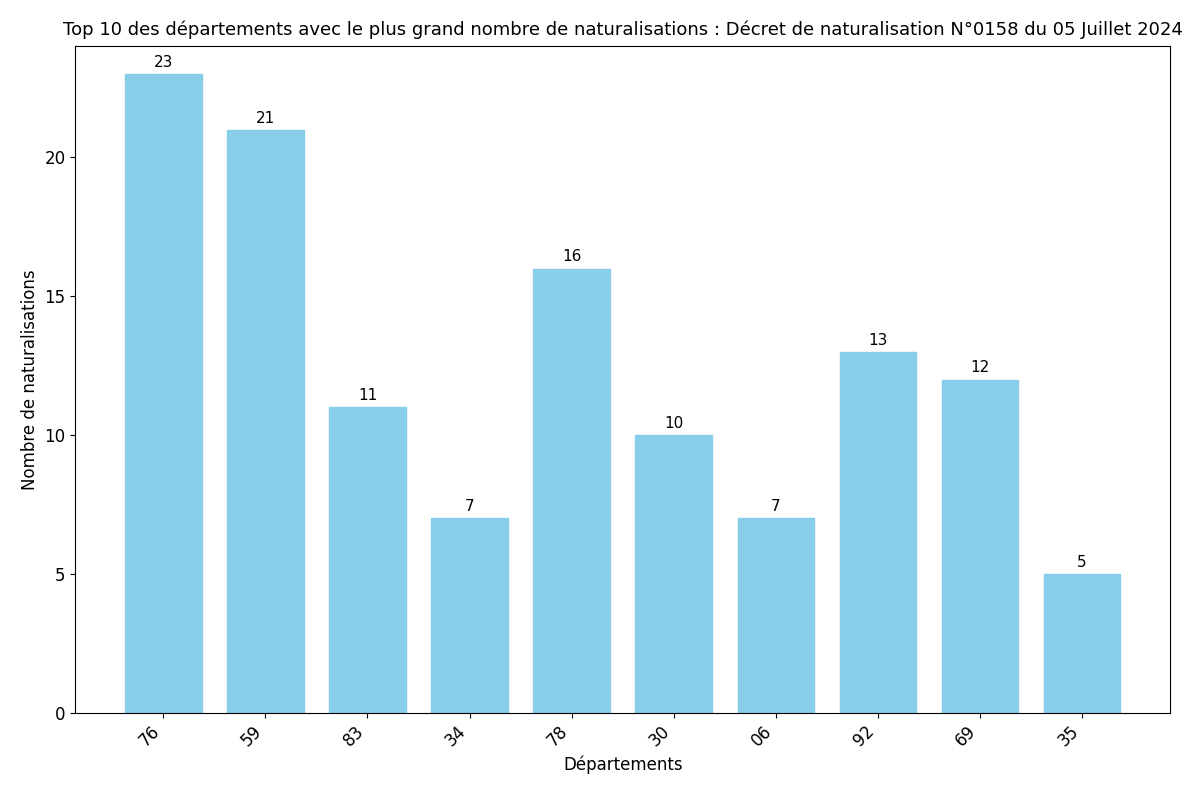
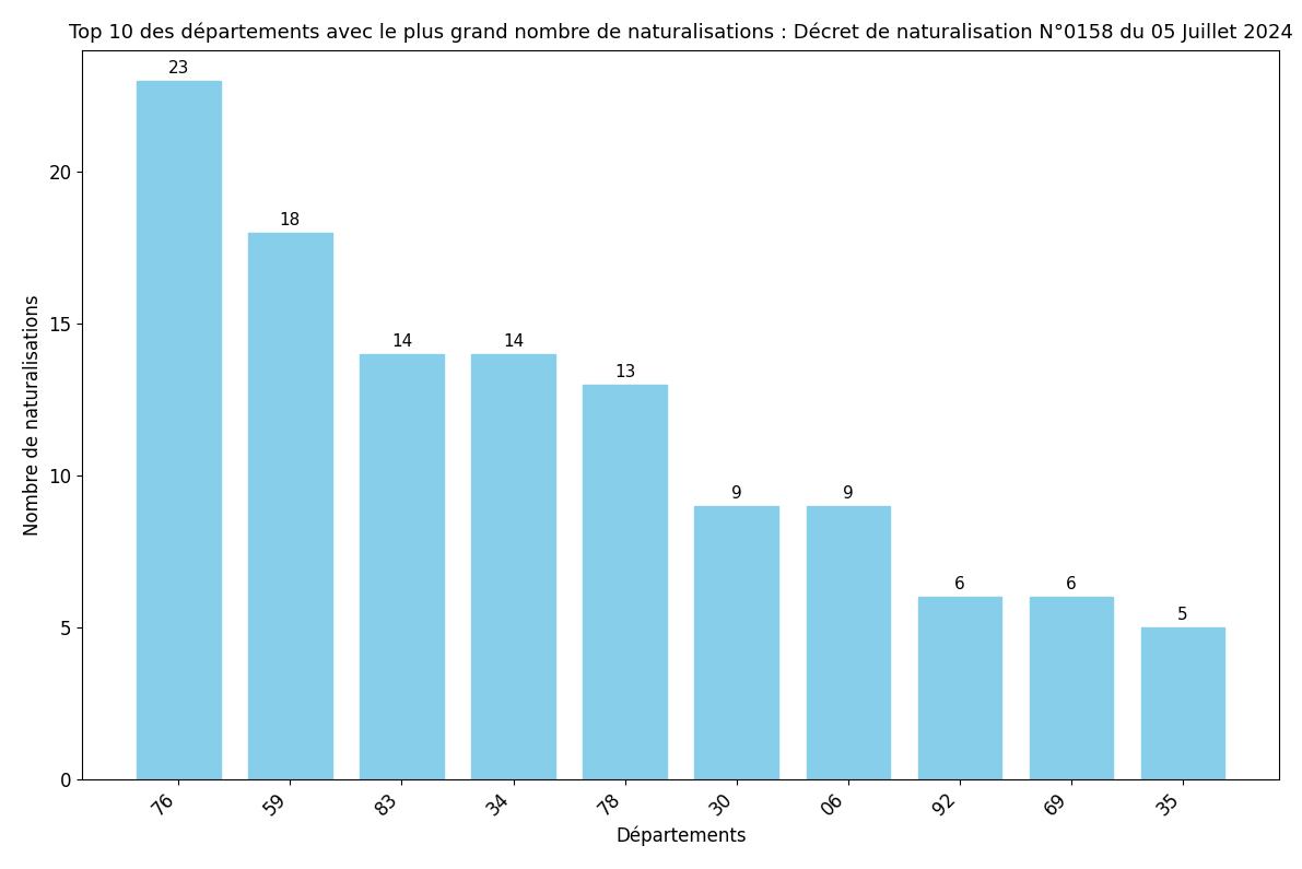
59: 21 -> 18
83: 11 -> 14
34: 7 -> 14
78: 16 -> 13
30: 10 -> 9
06: 7 -> 9
92: 13 -> 6
69: 12 -> 6
